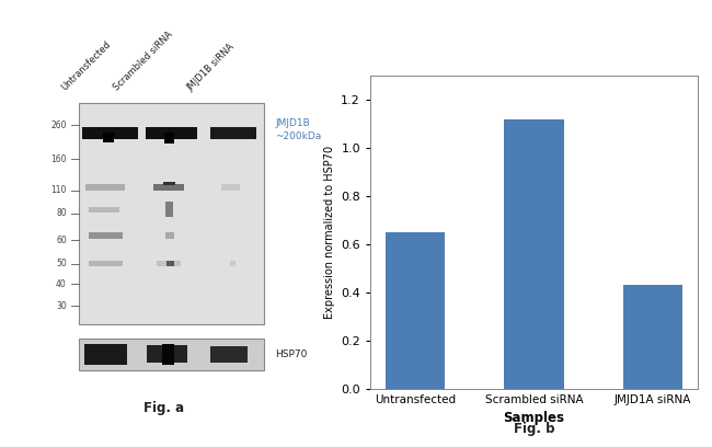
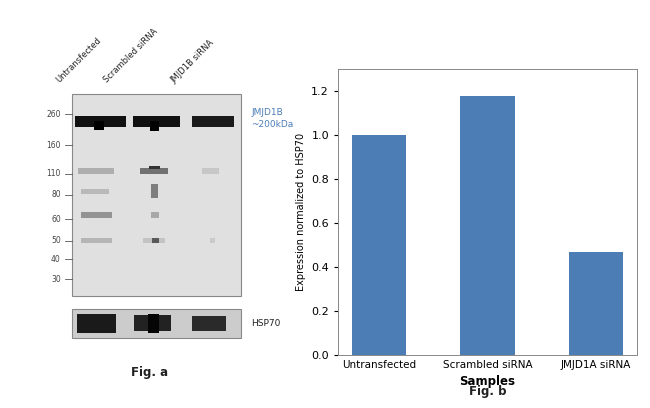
Untransfected: 0.65 -> 1.00
Scrambled siRNA: 1.12 -> 1.18
JMJD1A siRNA: 0.43 -> 0.47
